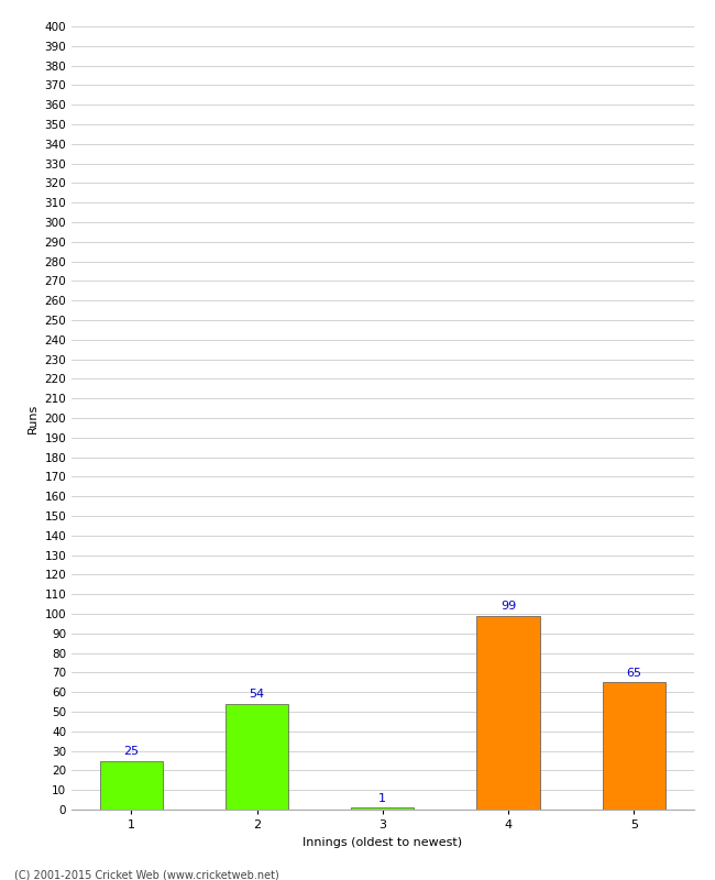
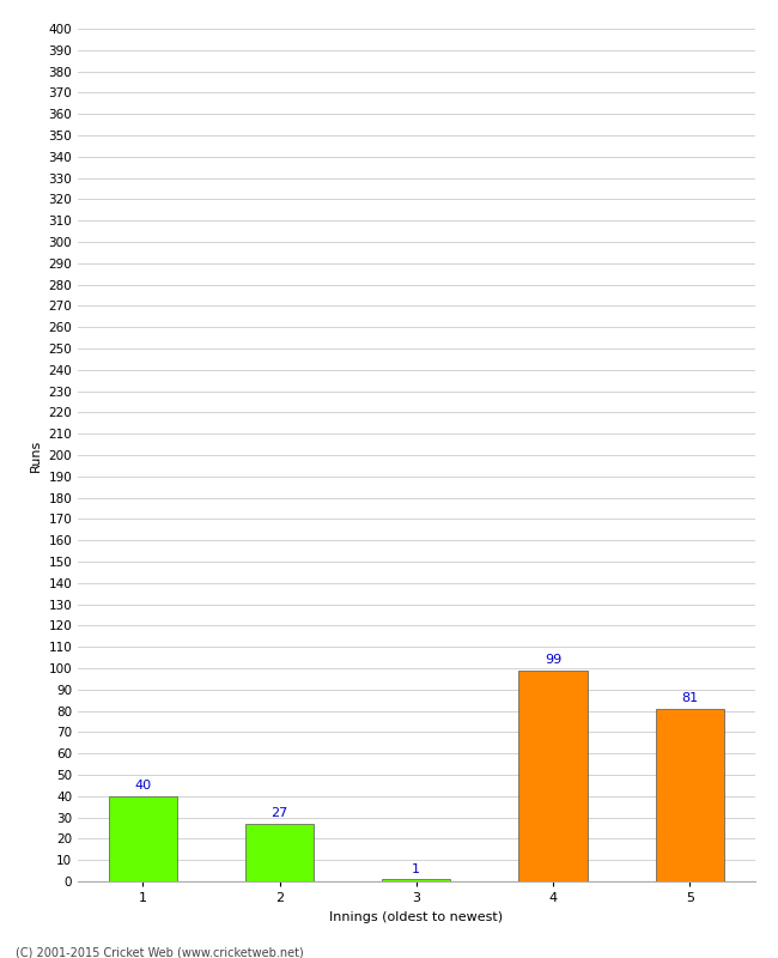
1: 25 -> 40
2: 54 -> 27
5: 65 -> 81
